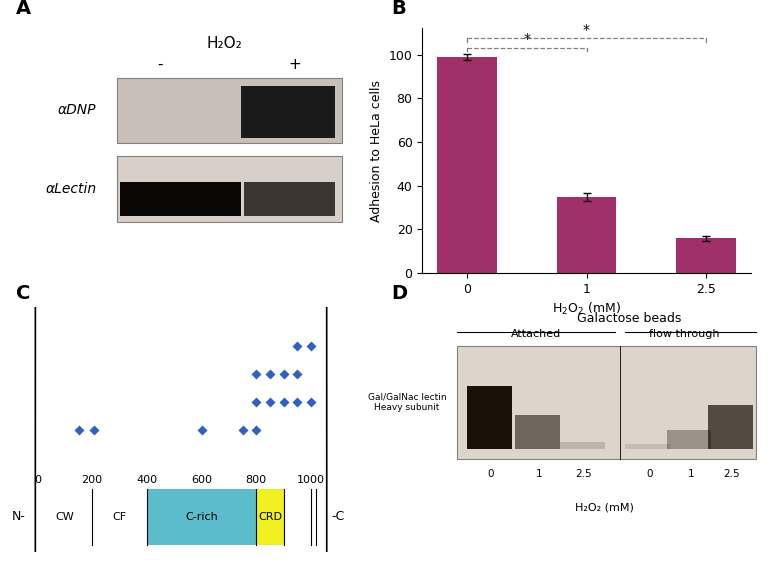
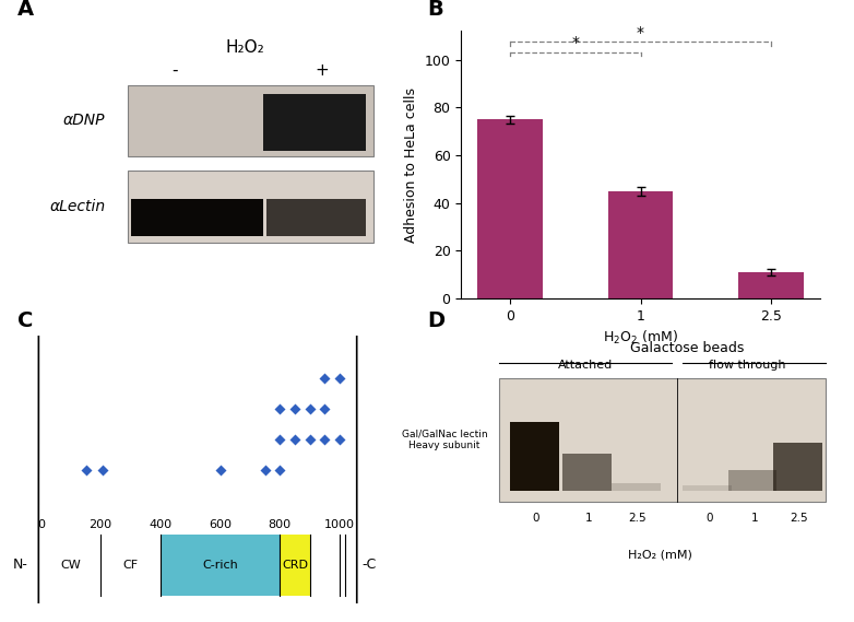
0: 99 -> 75
1: 35 -> 45
2.5: 16 -> 11
